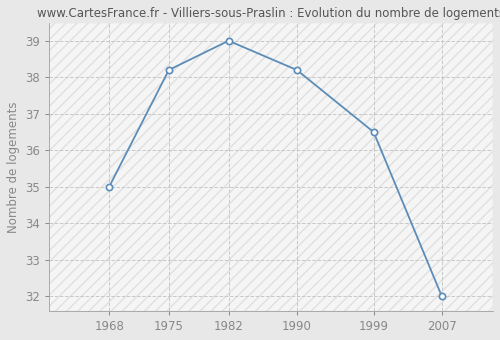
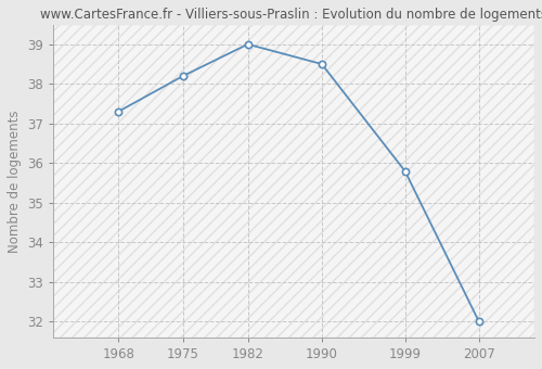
1968: 35.0 -> 37.3
1990: 38.2 -> 38.5
1999: 36.5 -> 35.8
